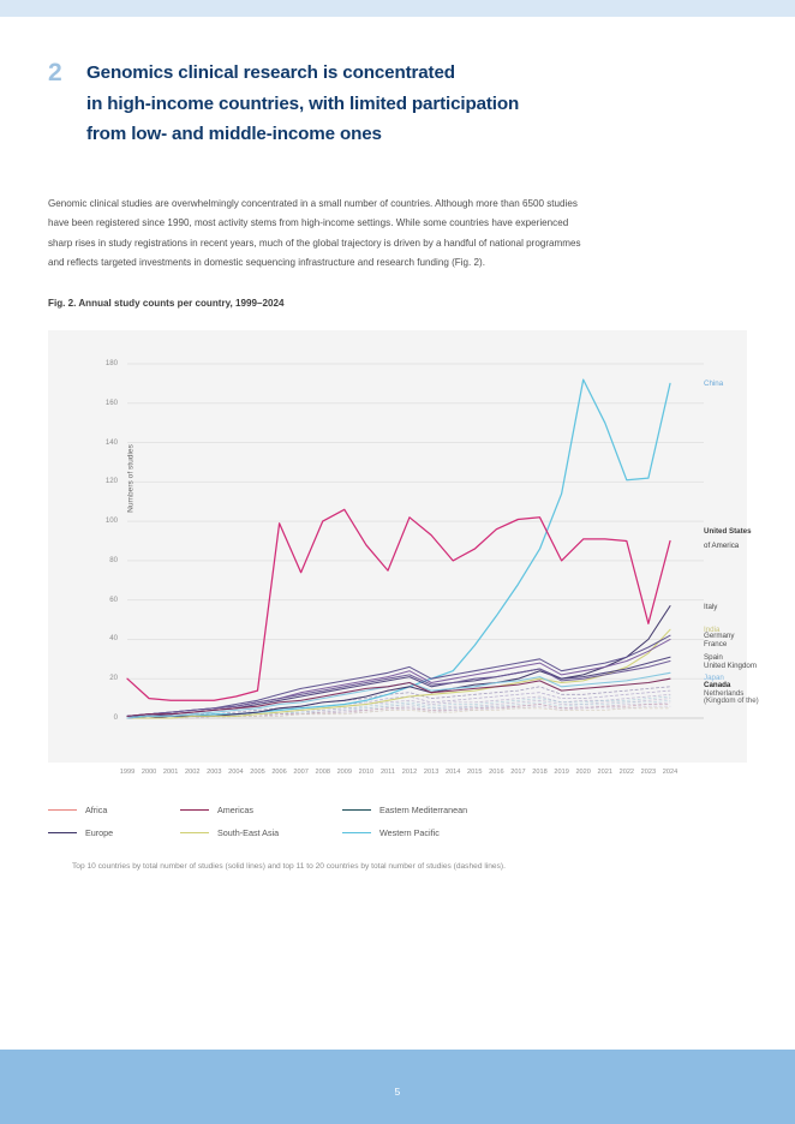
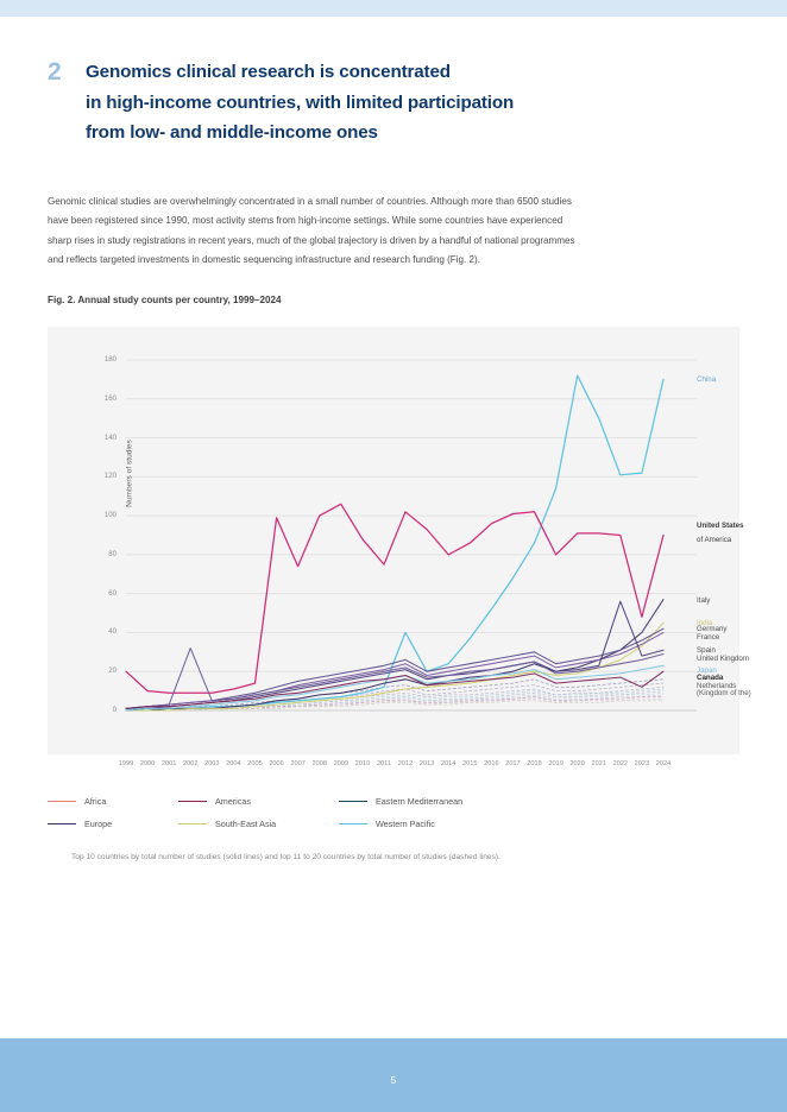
United Kingdom/2002: 4 -> 32
China/2012: 16 -> 40
Spain/2022: 25 -> 56
Canada/2023: 18 -> 12
